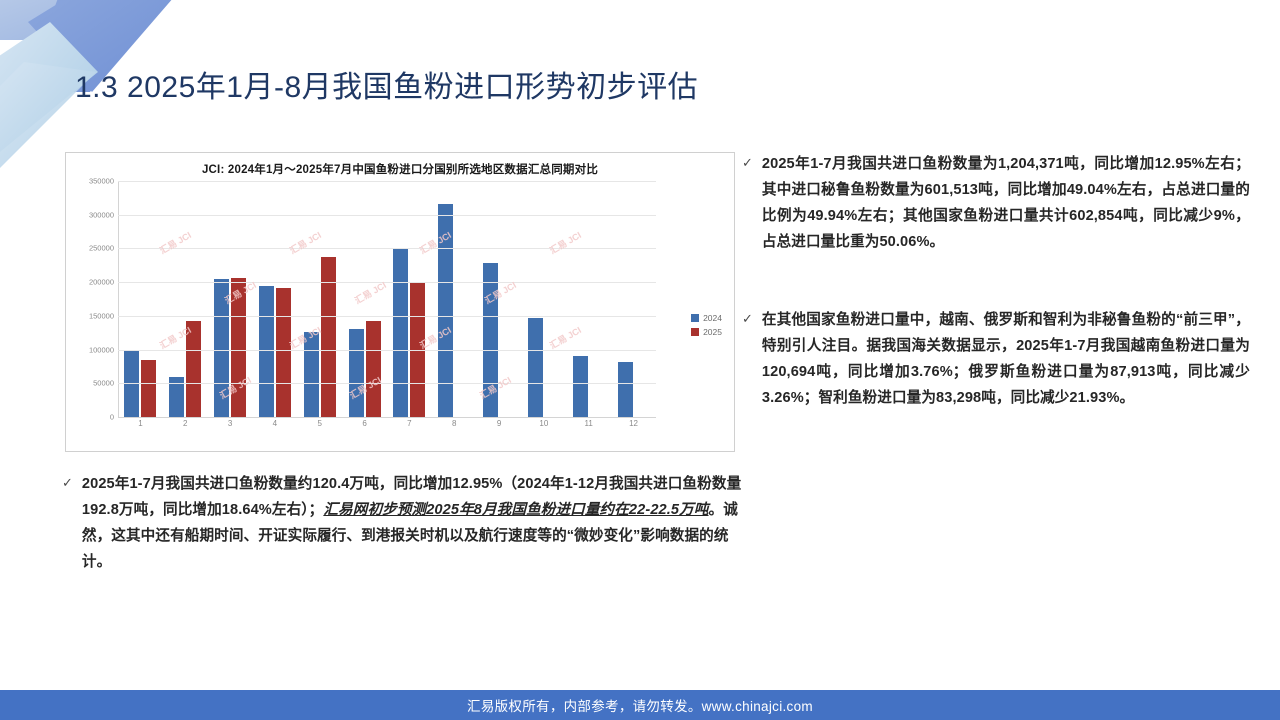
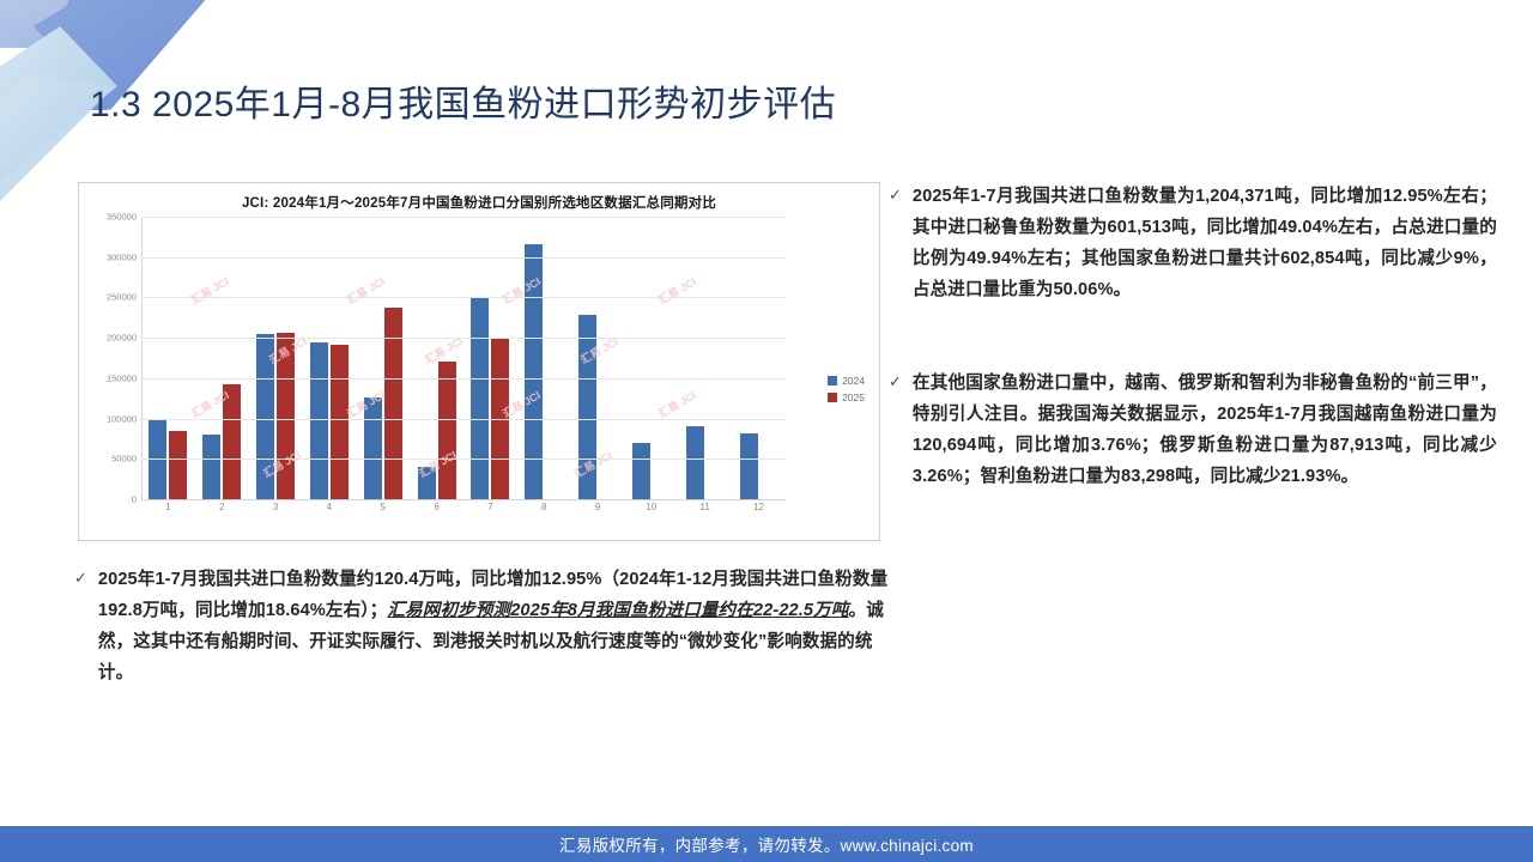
2024/2: 60000 -> 80000
2024/6: 130000 -> 40000
2025/6: 140000 -> 170000
2024/10: 150000 -> 70000
